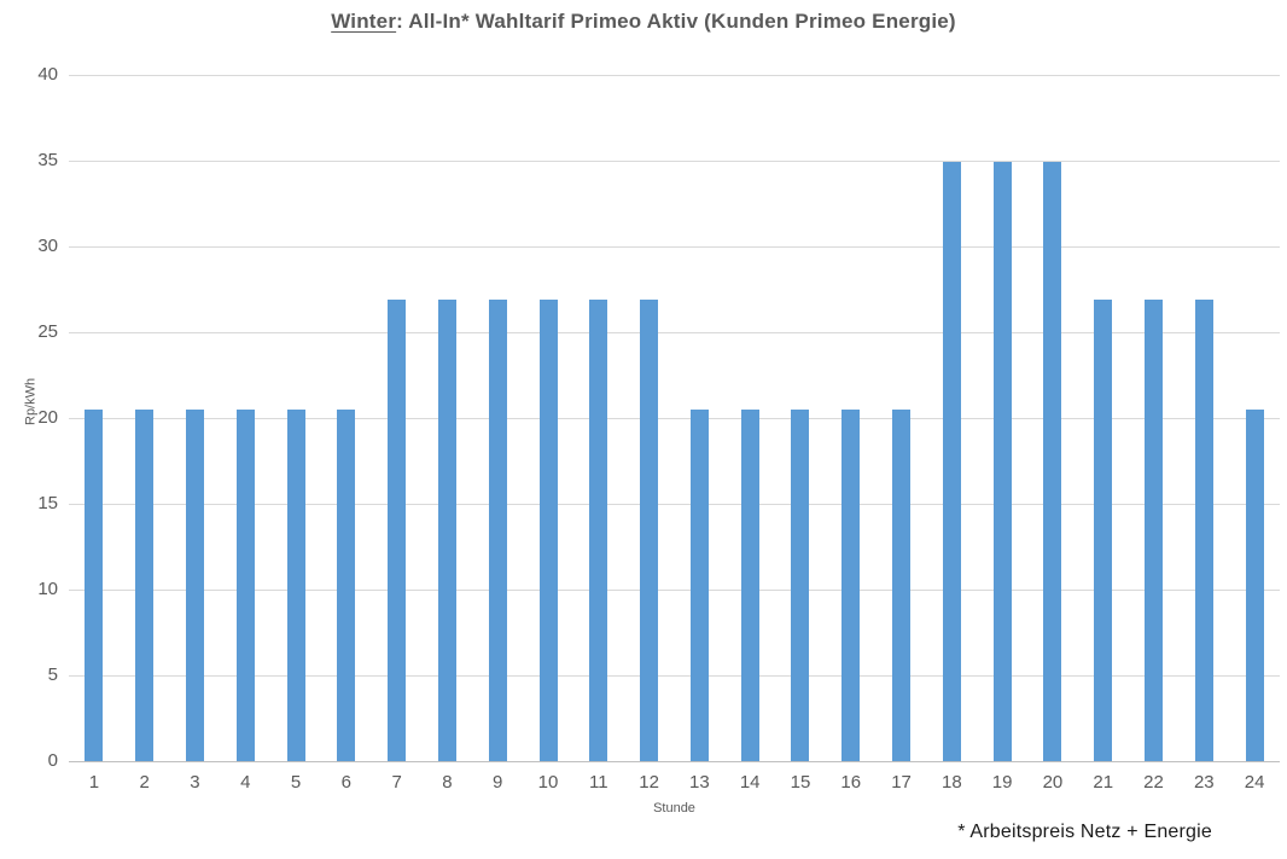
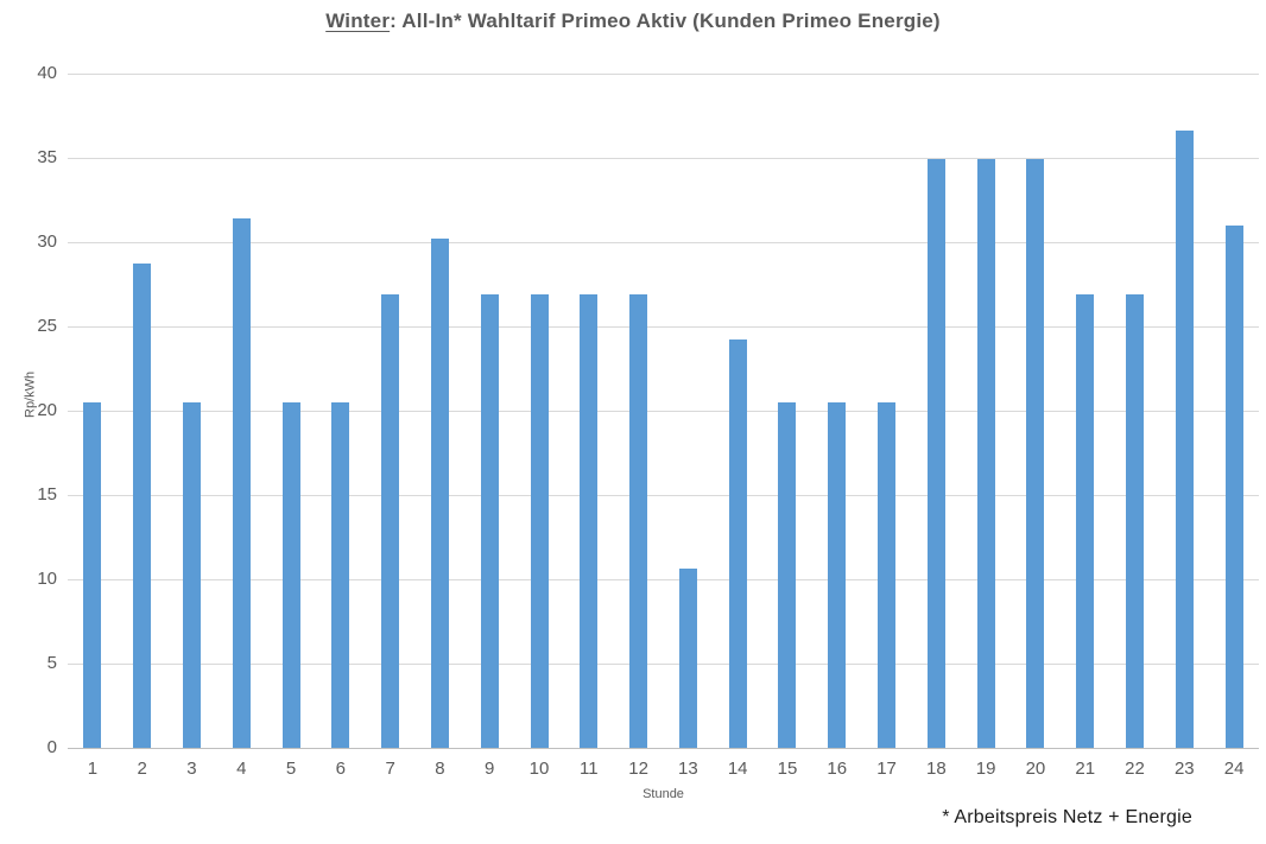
2: 20.5 -> 28.7
4: 20.5 -> 31.4
8: 26.9 -> 30.2
13: 20.5 -> 10.6
14: 20.5 -> 24.2
23: 26.9 -> 36.6
24: 20.5 -> 31.0
